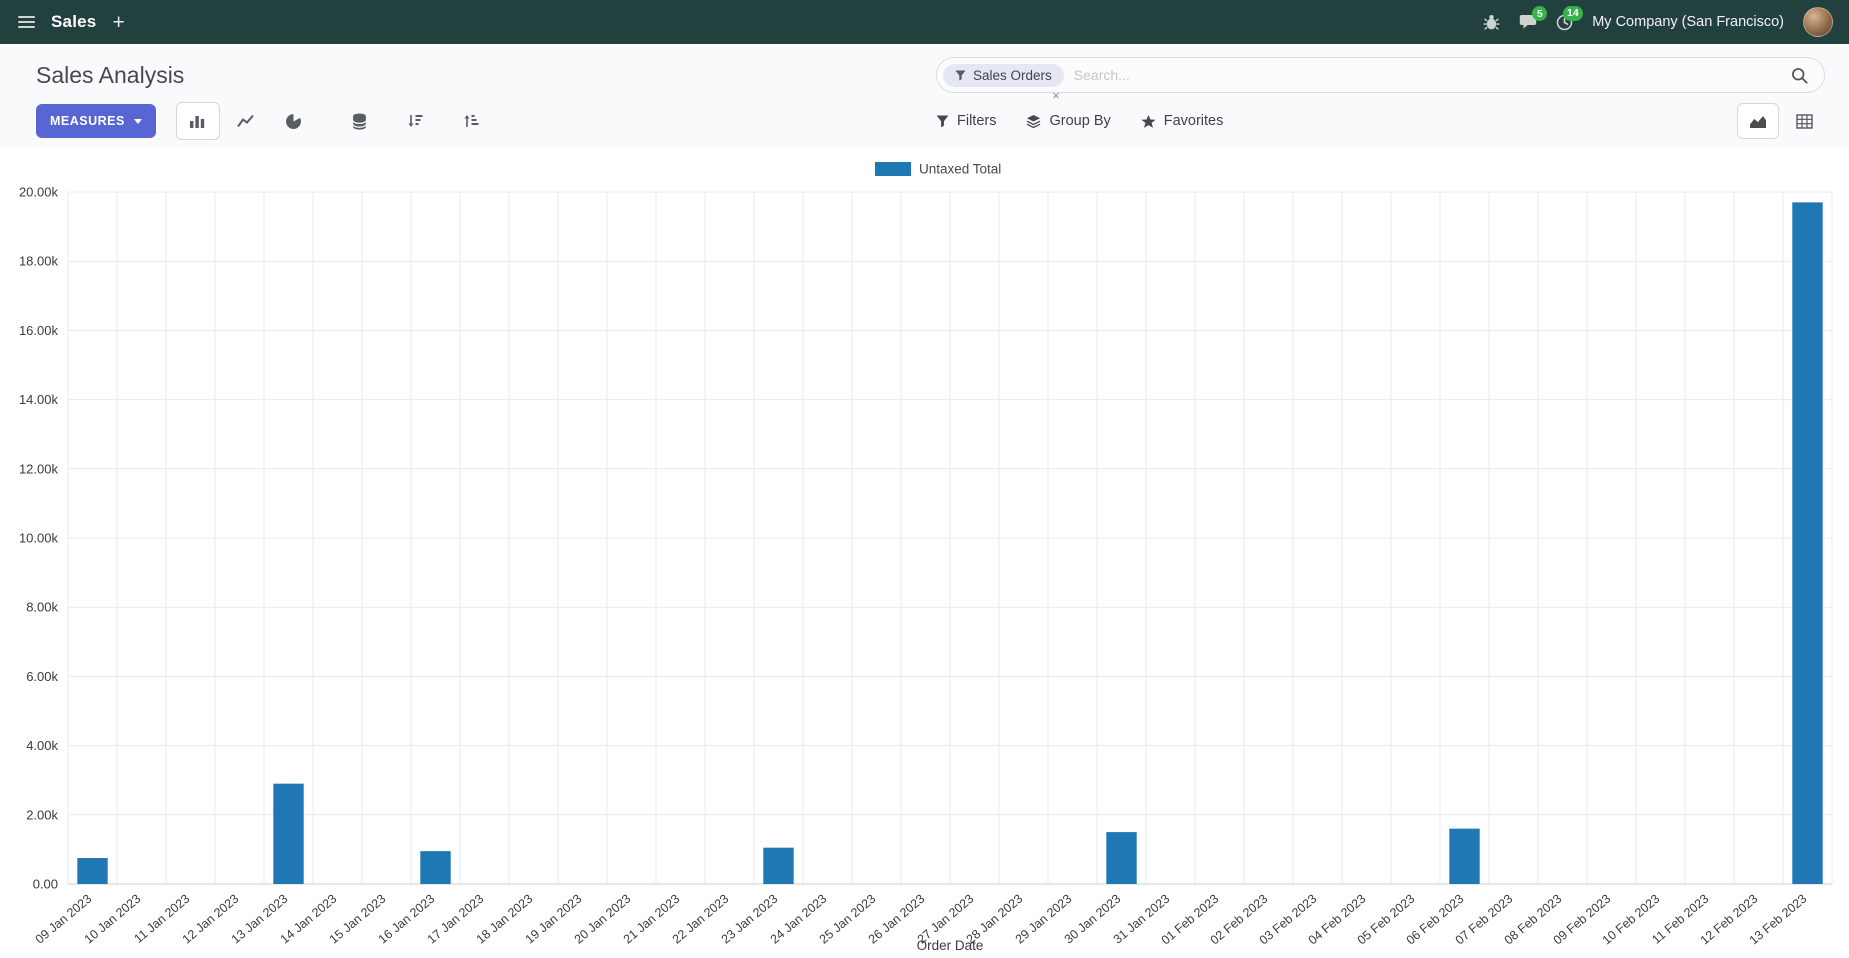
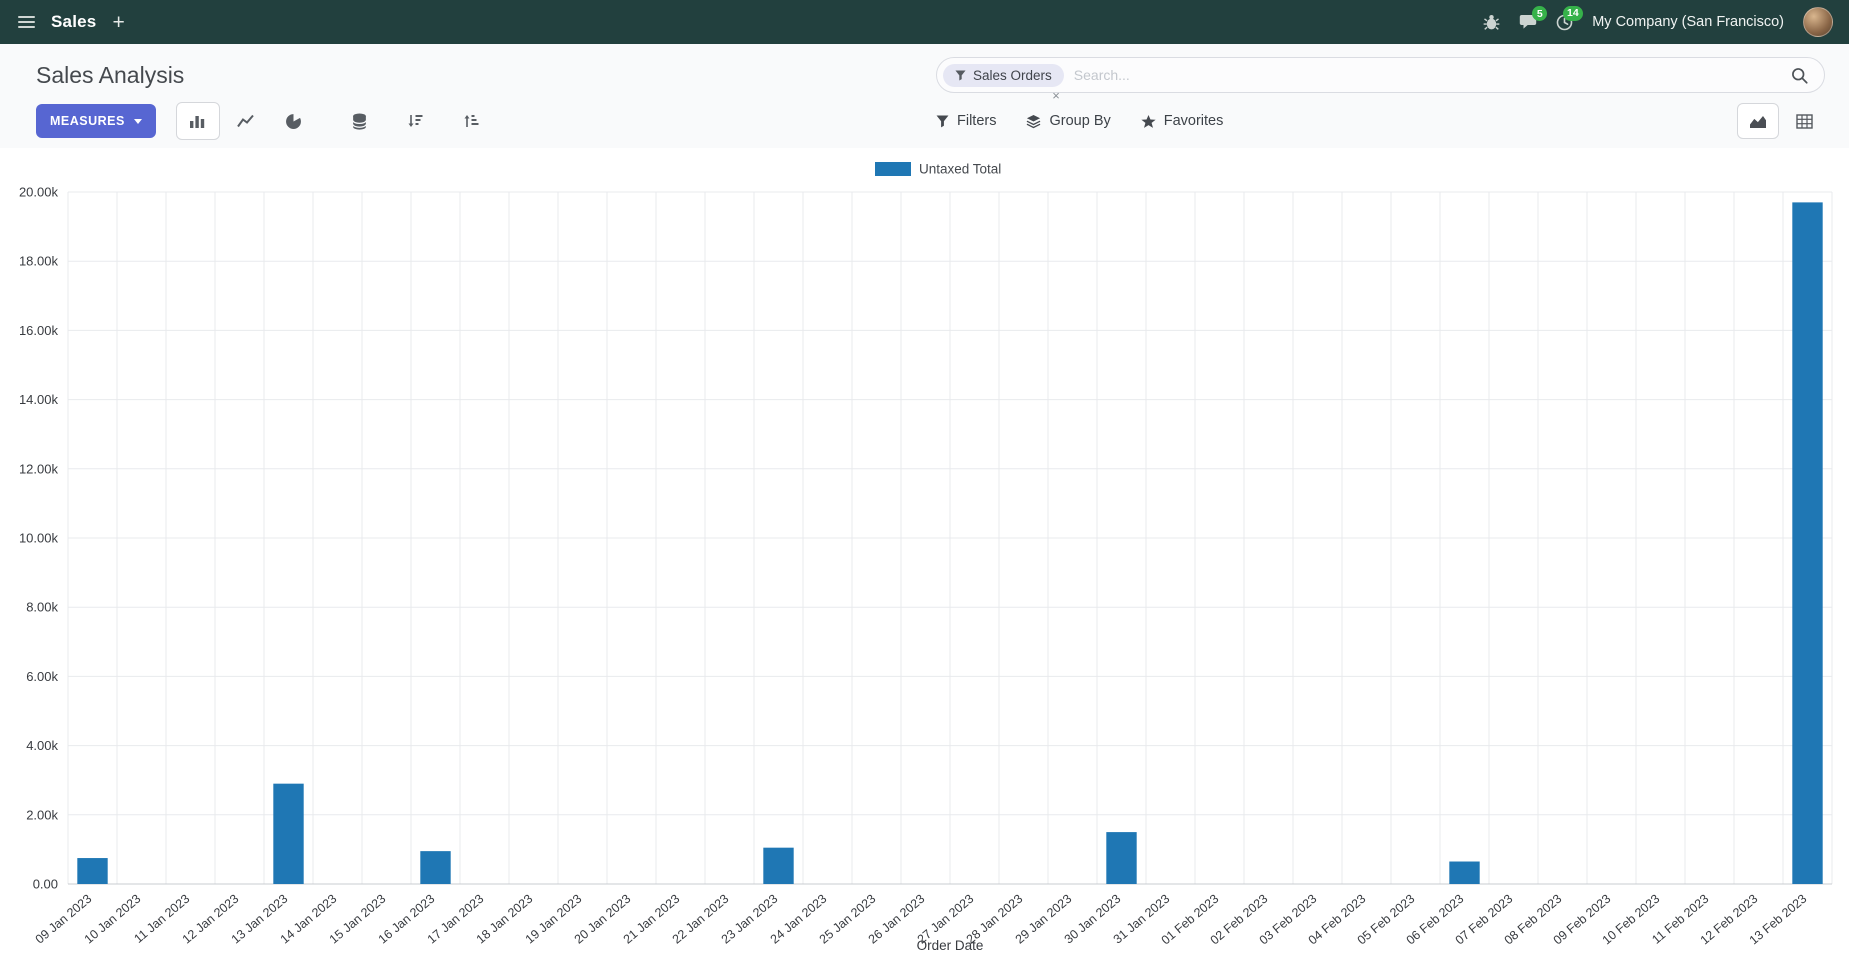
06 Feb 2023: 1.6k -> 0.6k
